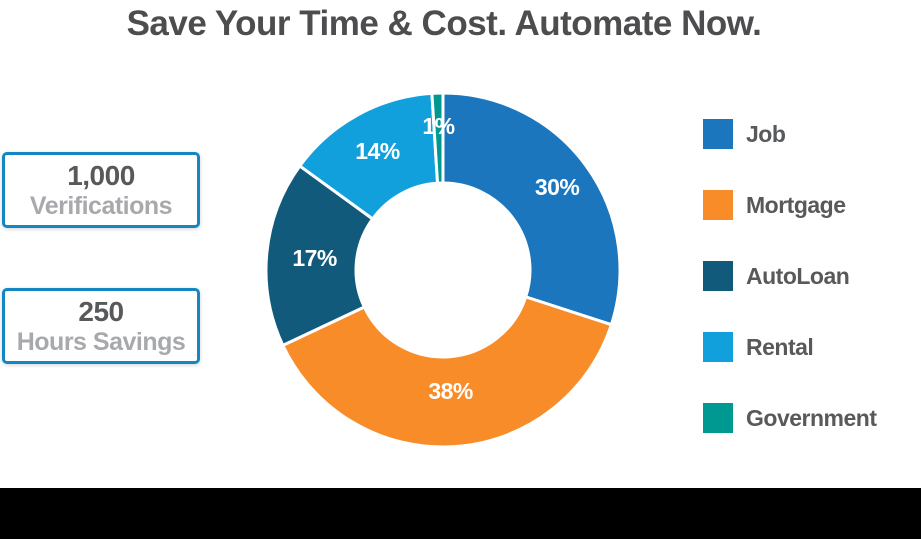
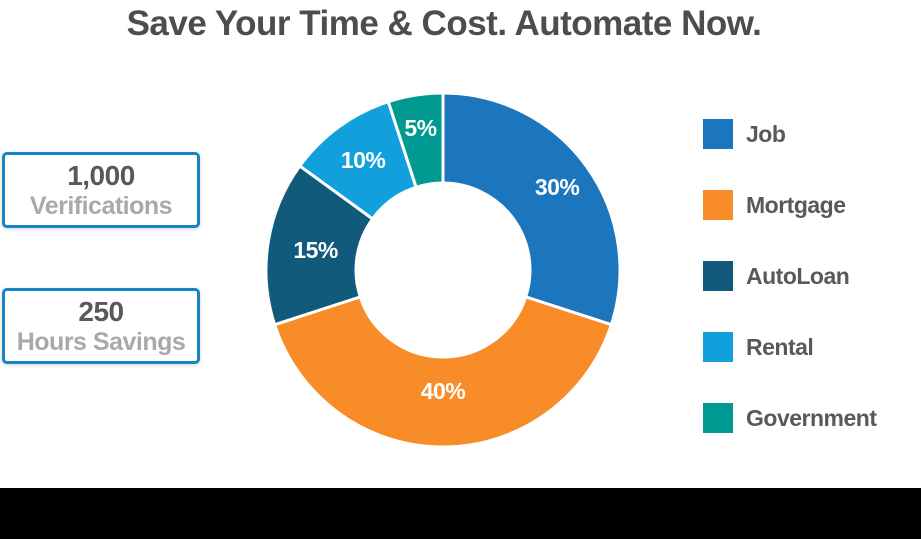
Mortgage: 38% -> 40%
AutoLoan: 17% -> 15%
Rental: 14% -> 10%
Government: 1% -> 5%
